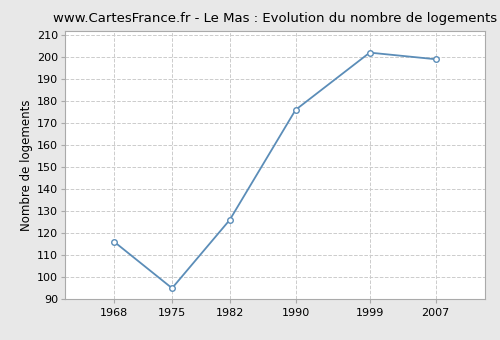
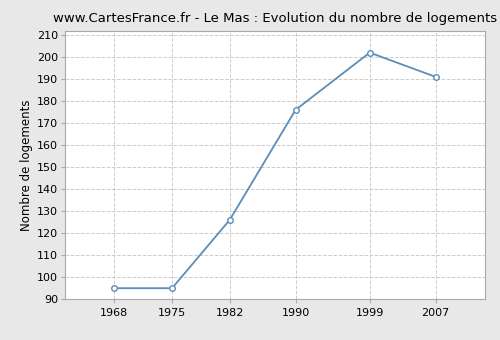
1968: 116 -> 95
2007: 199 -> 191
